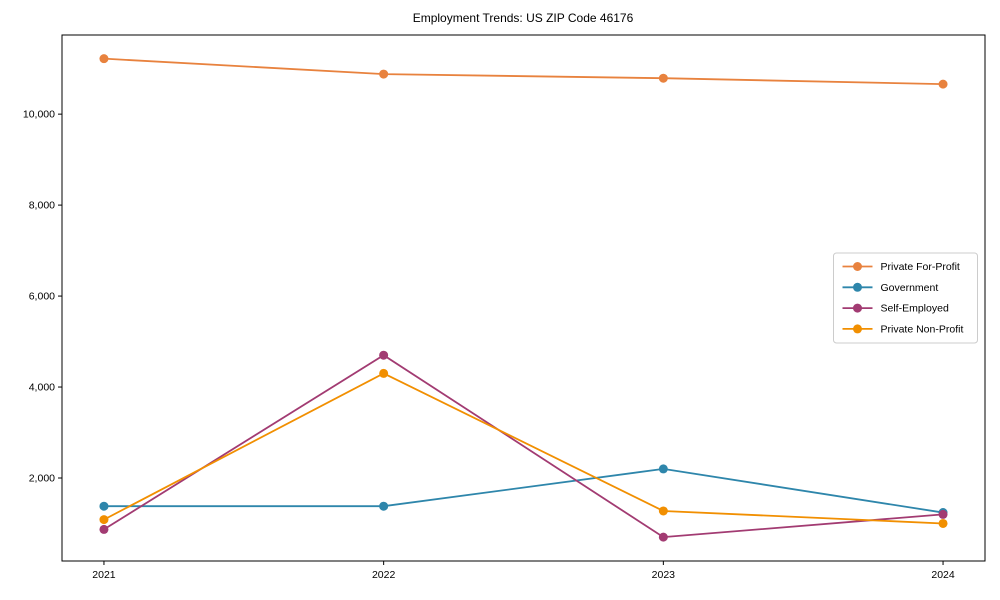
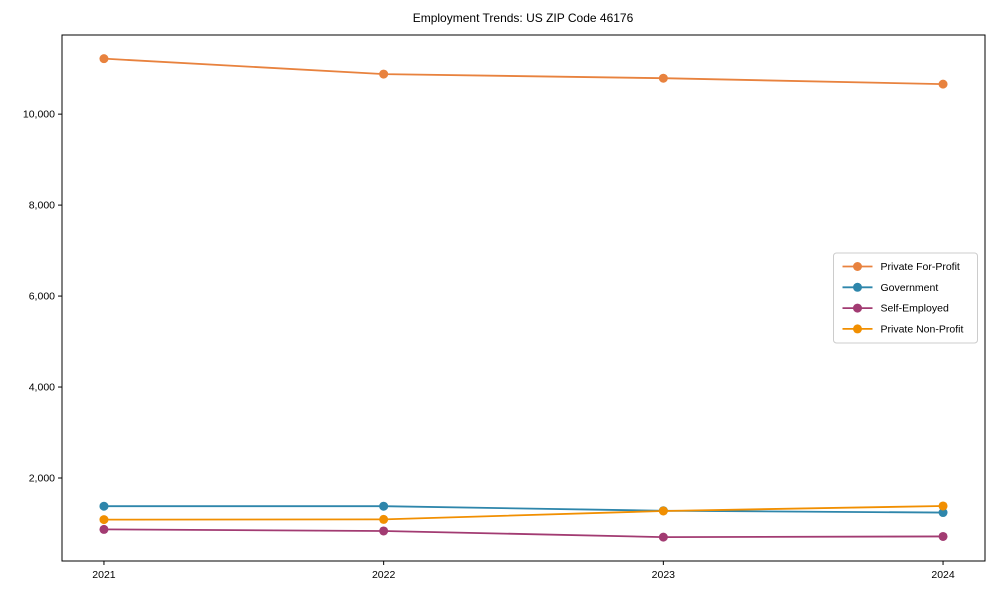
Self-Employed/2022: 4700 -> 800
Private Non-Profit/2022: 4300 -> 1100
Government/2023: 2200 -> 1300
Self-Employed/2024: 1200 -> 700
Private Non-Profit/2024: 1000 -> 1400
